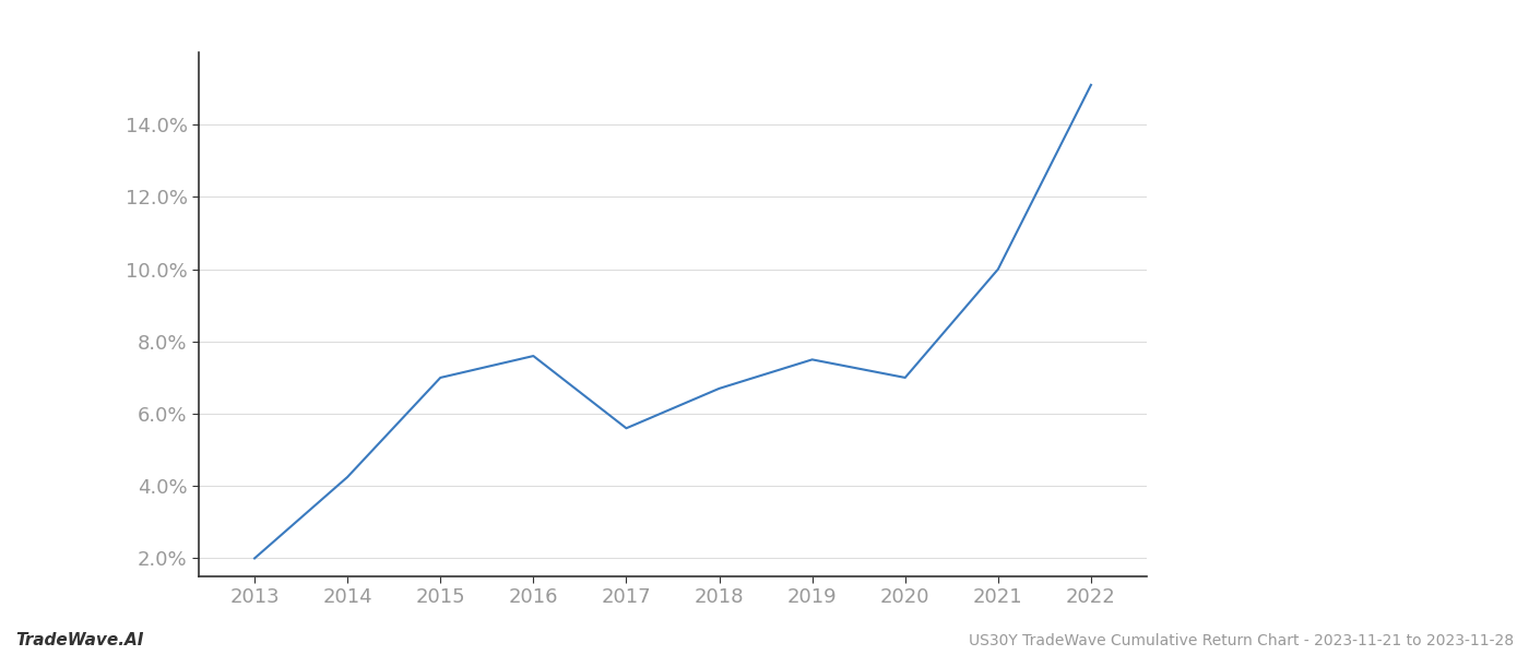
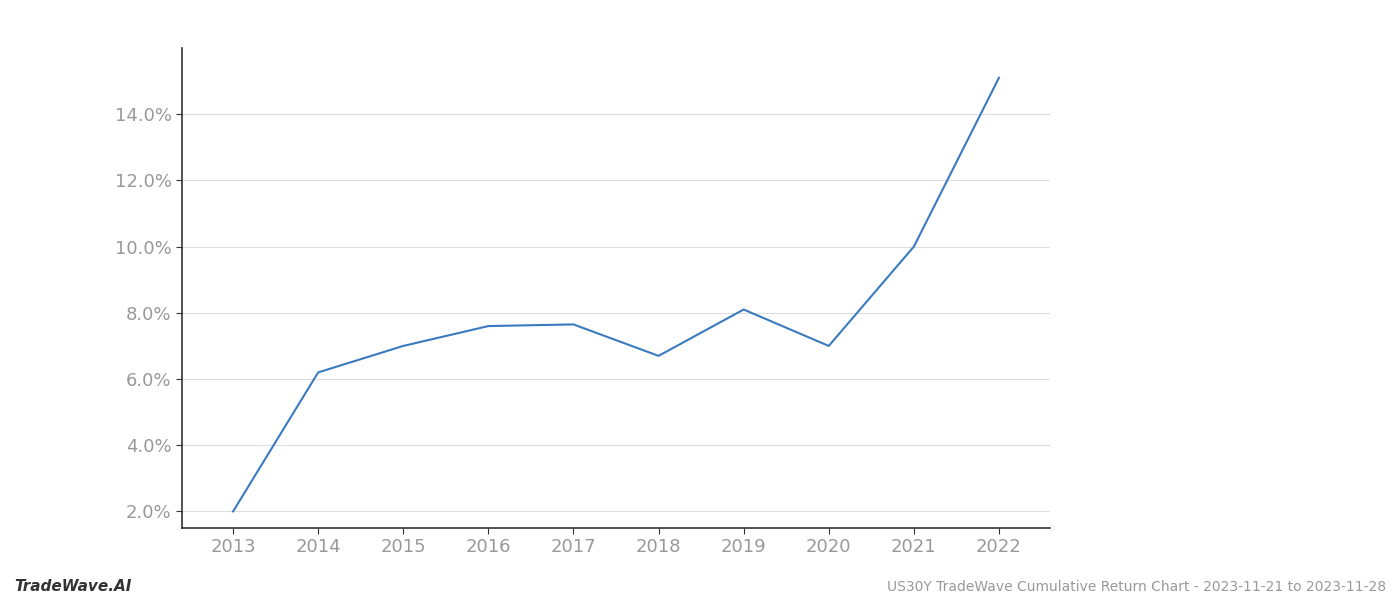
2014: 4.25% -> 6.20%
2017: 5.60% -> 7.65%
2019: 7.50% -> 8.10%
